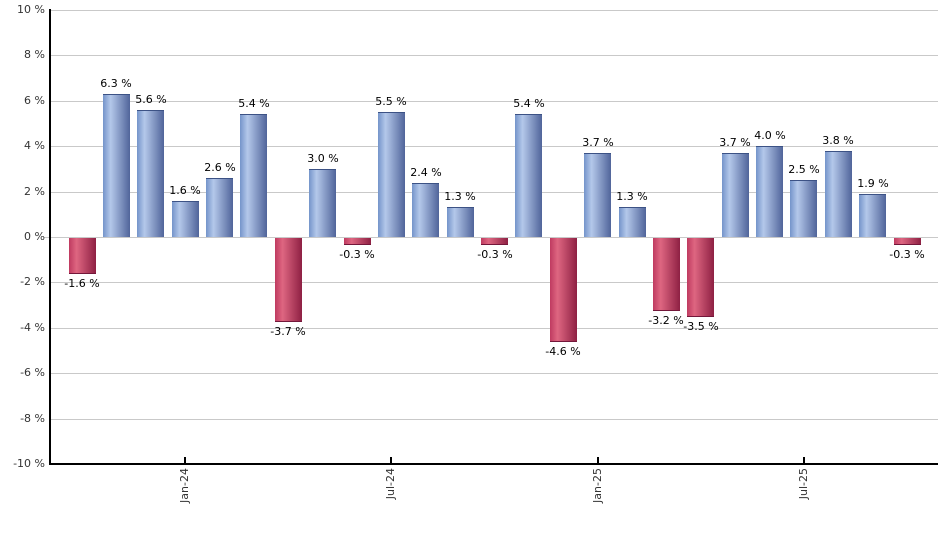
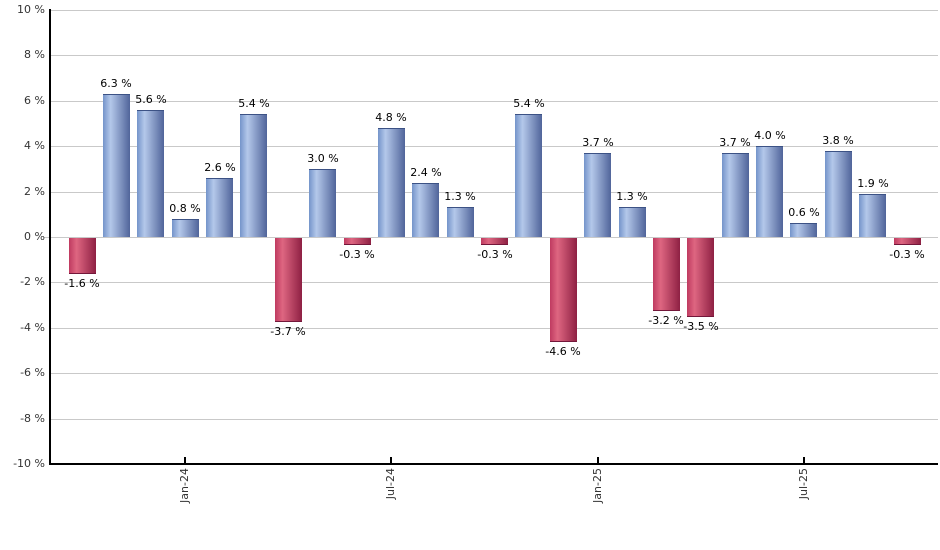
Jan-24: 1.6 -> 0.8
Jul-24: 5.5 -> 4.8
Jul-25: 2.5 -> 0.6
